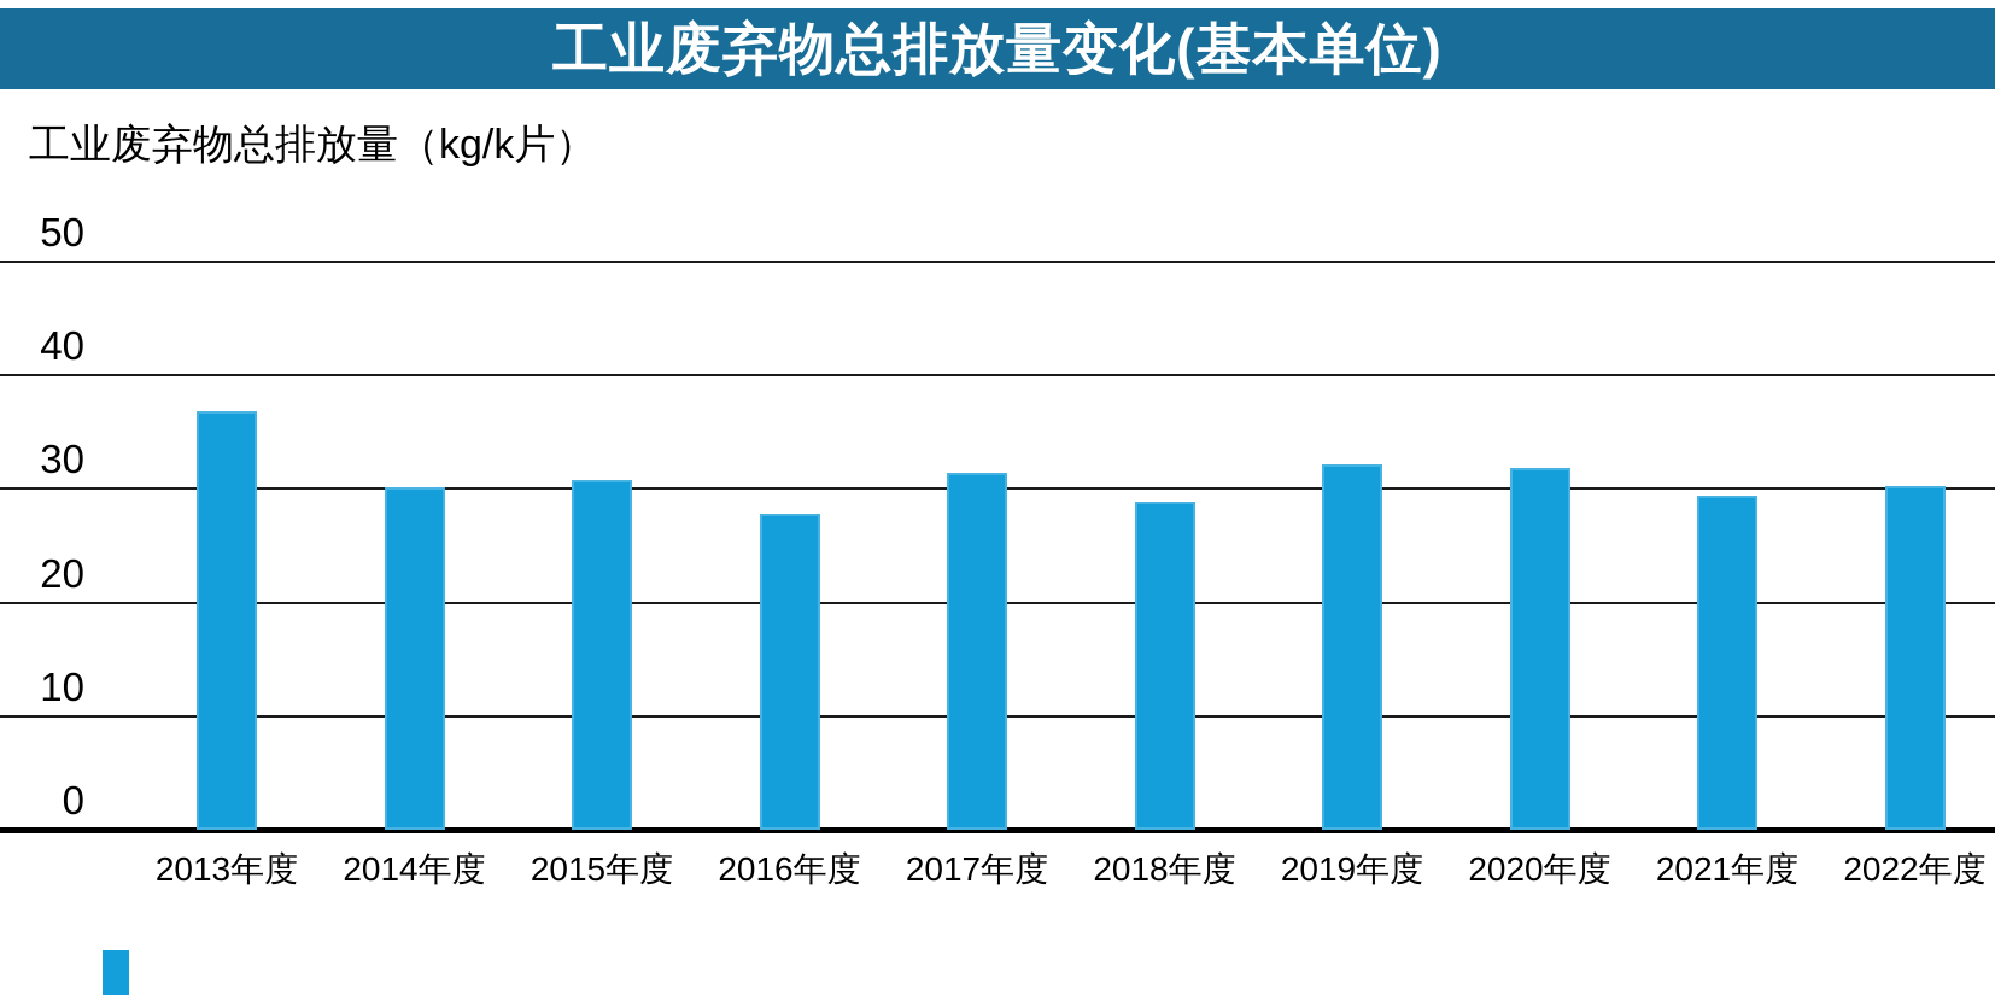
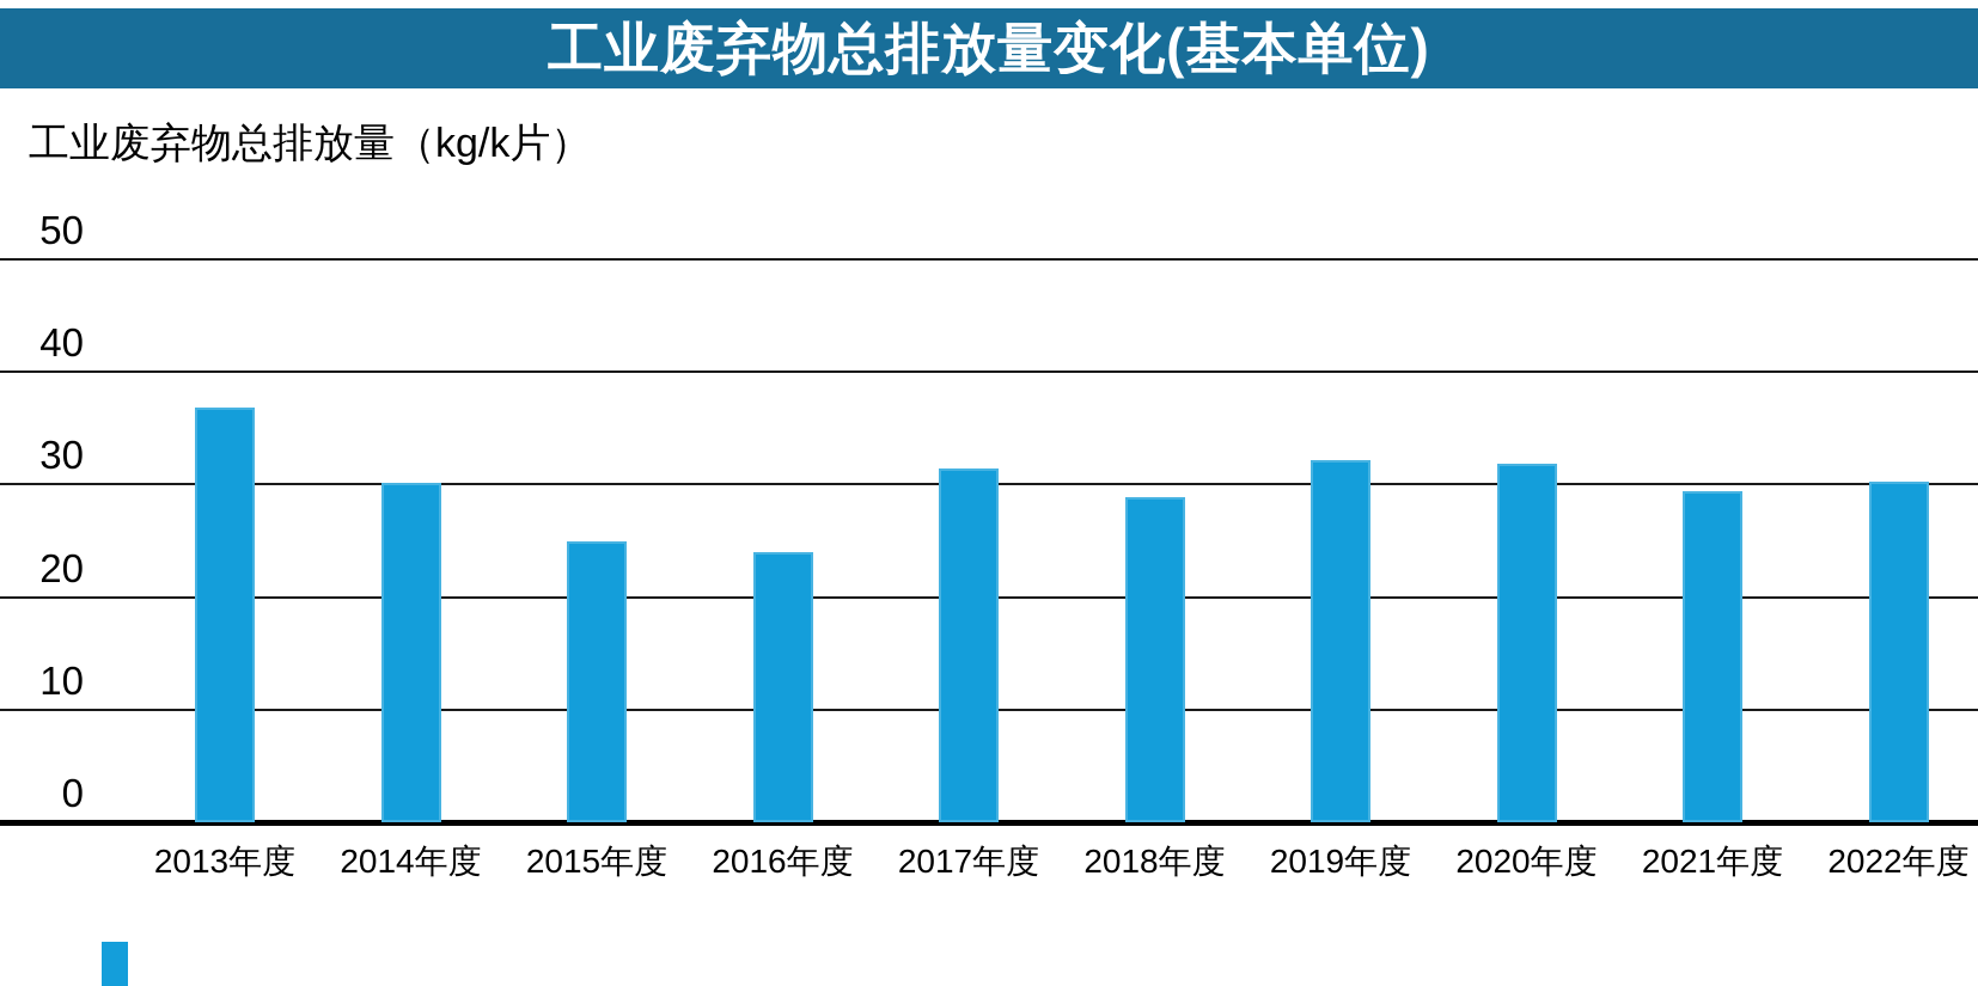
2015年度: 31 -> 25
2016年度: 28 -> 24
